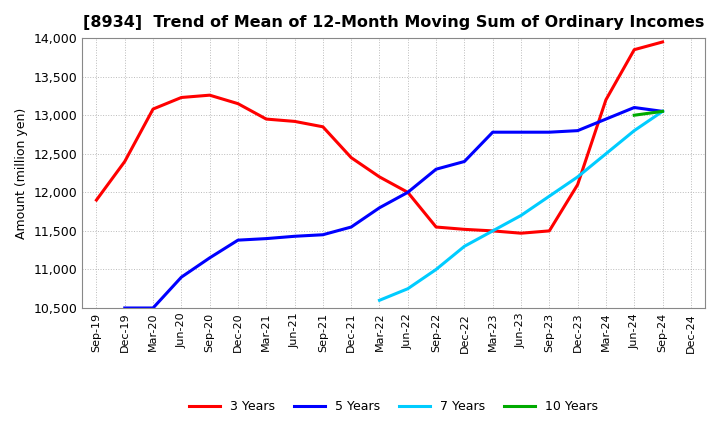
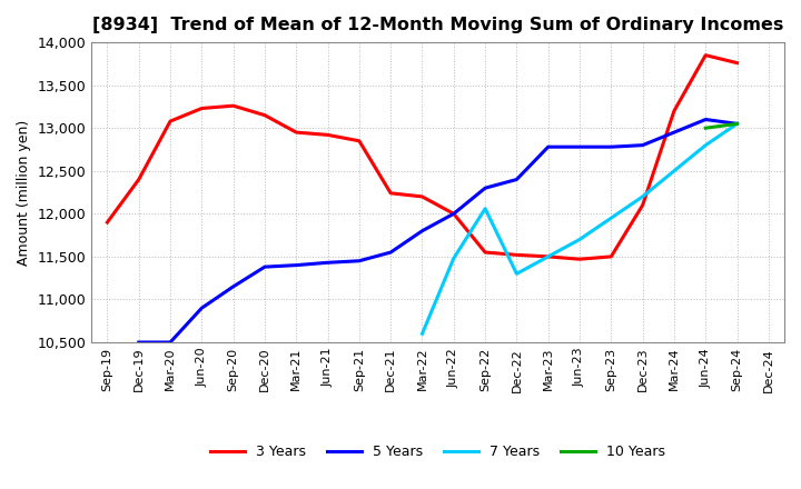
3 Years/Dec-21: 12,450 -> 12,240
7 Years/Jun-22: 10,750 -> 11,480
7 Years/Sep-22: 11,000 -> 12,060
3 Years/Sep-24: 13,950 -> 13,760
